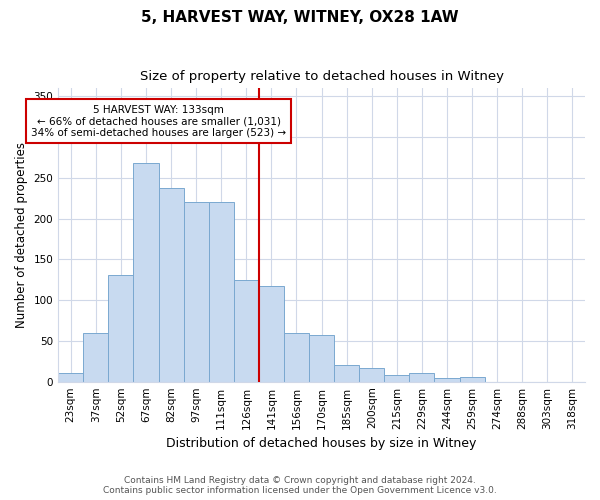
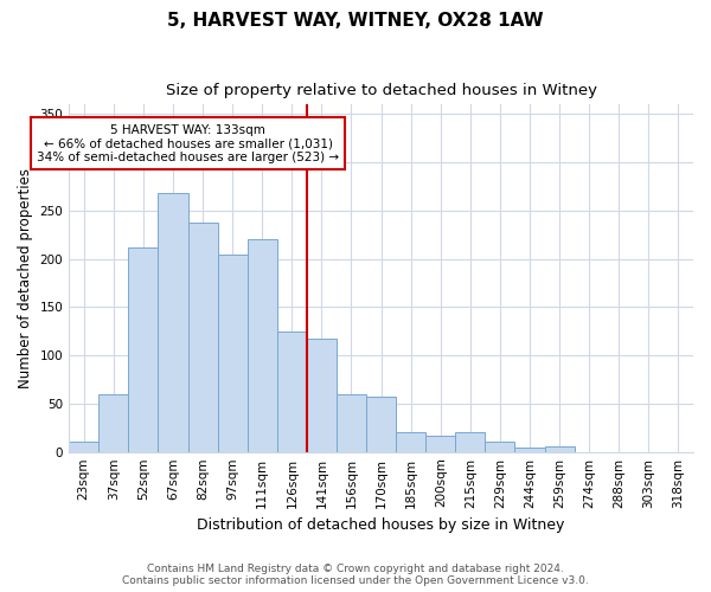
52sqm: 131 -> 212
97sqm: 220 -> 204
215sqm: 8 -> 20
